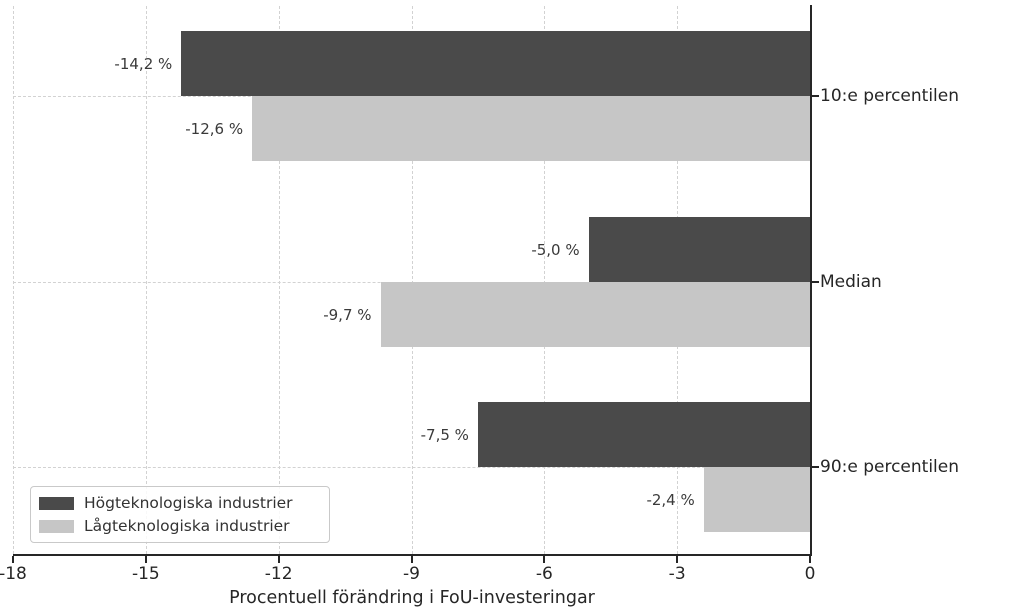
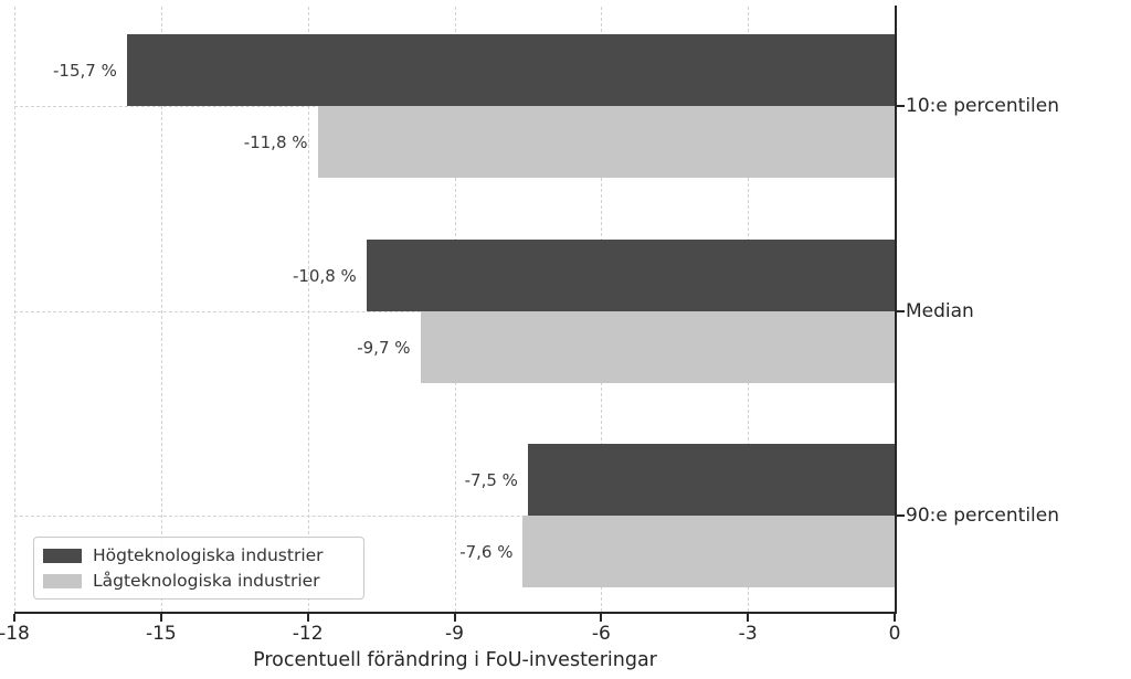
Högteknologiska industrier/10:e percentilen: -14,2 -> -15,7
Lågteknologiska industrier/10:e percentilen: -12,6 -> -11,8
Högteknologiska industrier/Median: -5,0 -> -10,8
Lågteknologiska industrier/90:e percentilen: -2,4 -> -7,6
